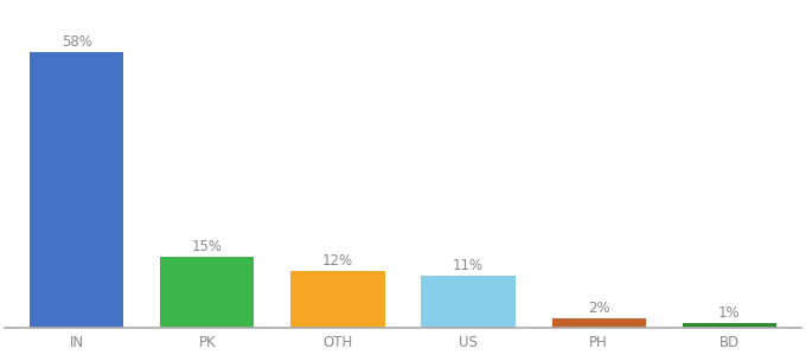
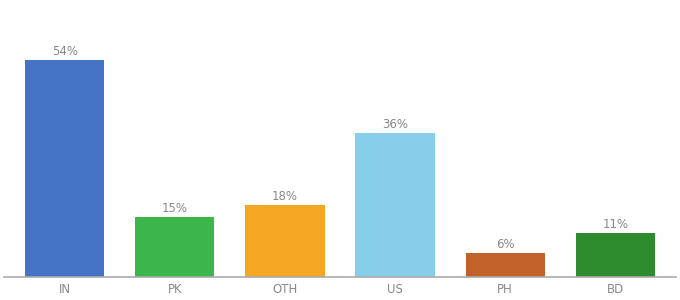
IN: 58% -> 54%
OTH: 12% -> 18%
US: 11% -> 36%
PH: 2% -> 6%
BD: 1% -> 11%
